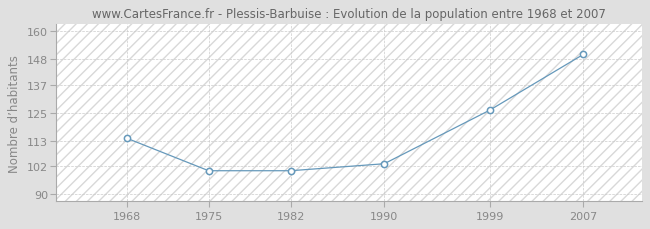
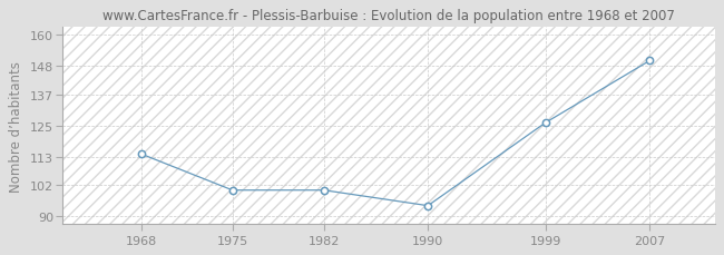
1990: 103 -> 94
